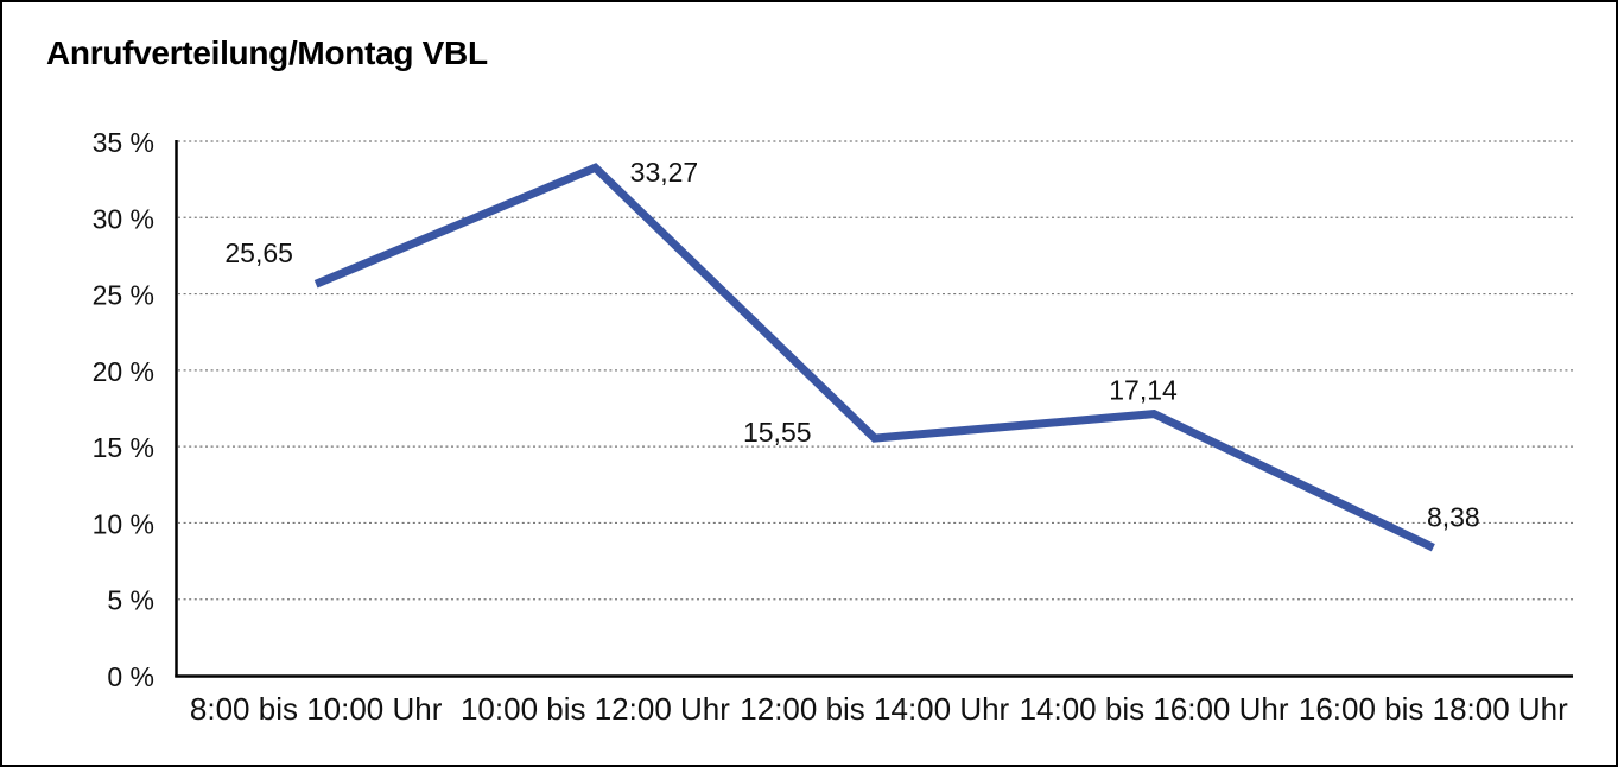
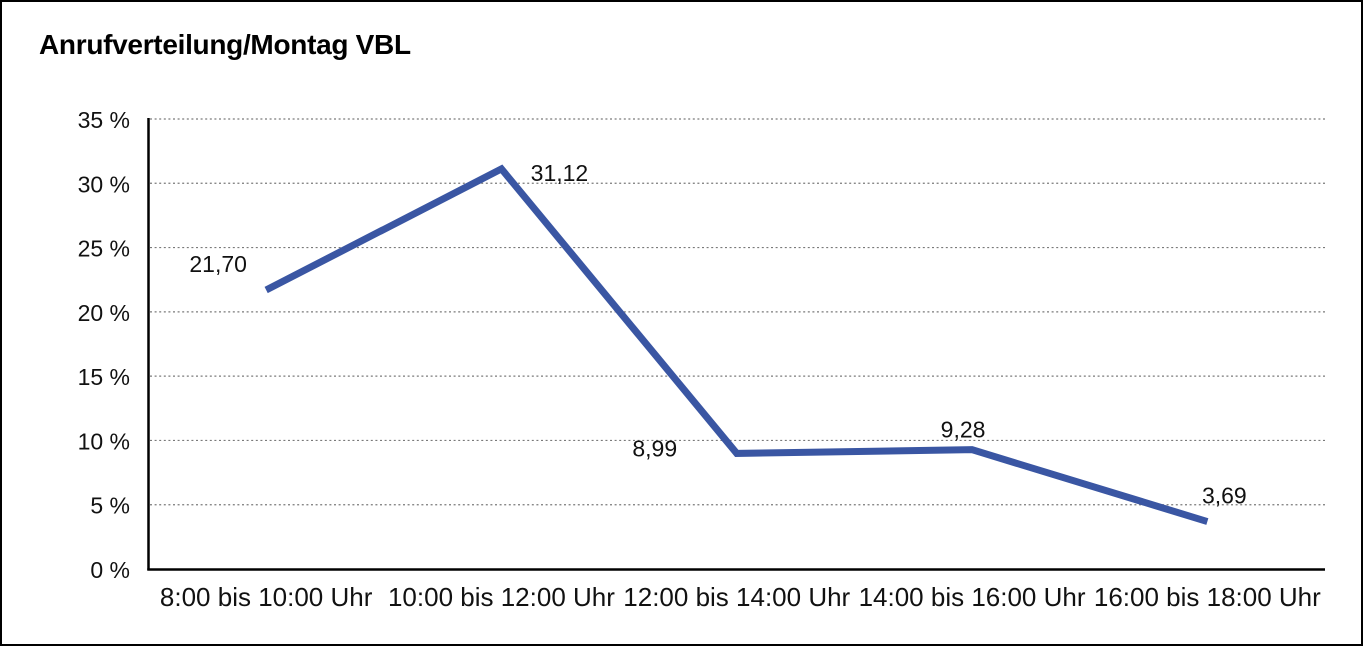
8:00 bis 10:00 Uhr: 25,65 -> 21,70
10:00 bis 12:00 Uhr: 33,27 -> 31,12
12:00 bis 14:00 Uhr: 15,55 -> 8,99
14:00 bis 16:00 Uhr: 17,14 -> 9,28
16:00 bis 18:00 Uhr: 8,38 -> 3,69
